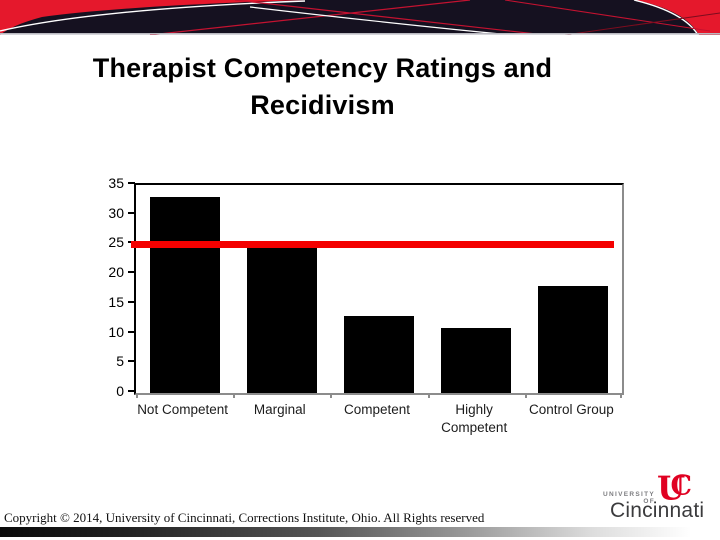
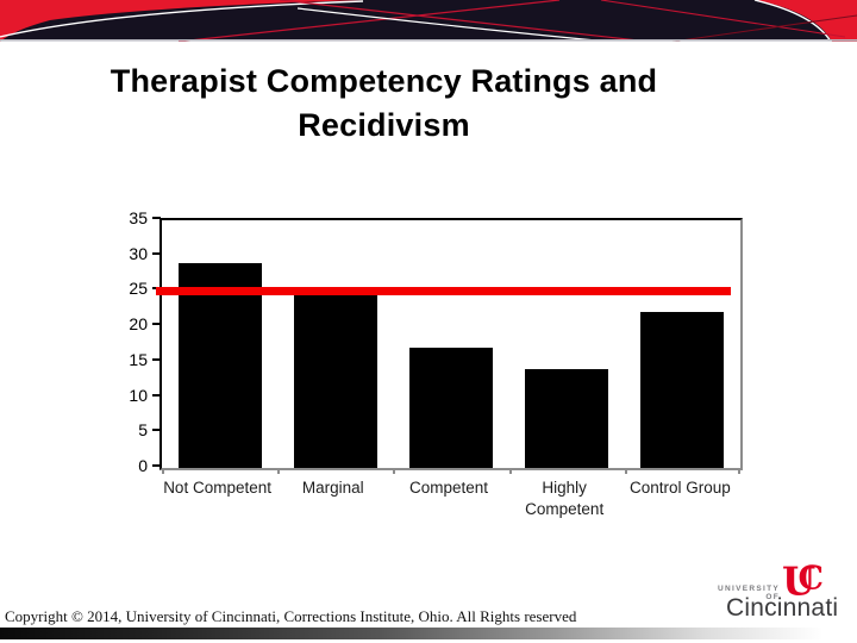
Not Competent: 33 -> 29
Competent: 13 -> 17
Highly Competent: 11 -> 14
Control Group: 18 -> 22
